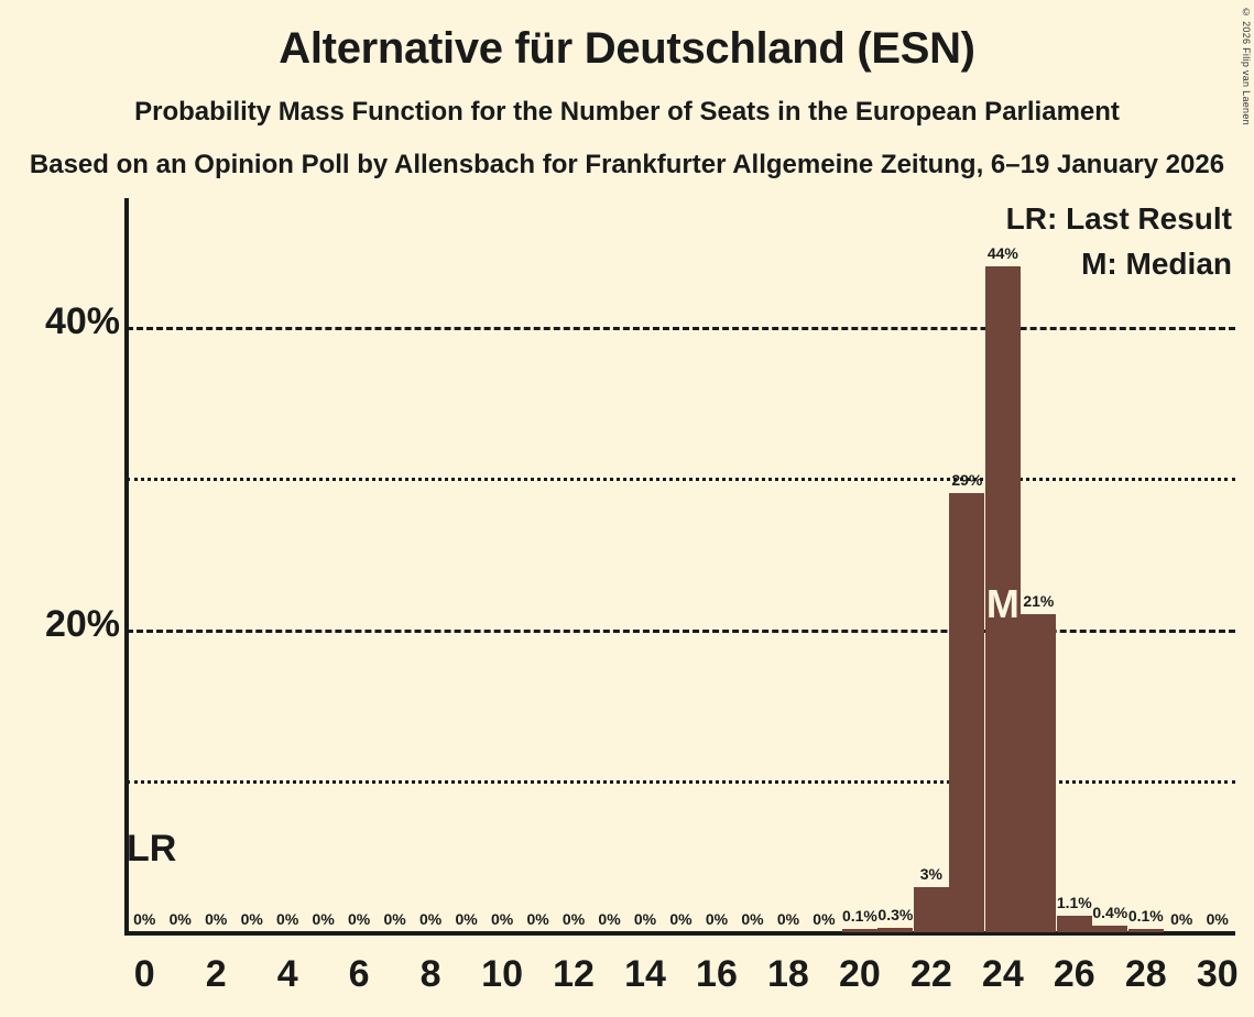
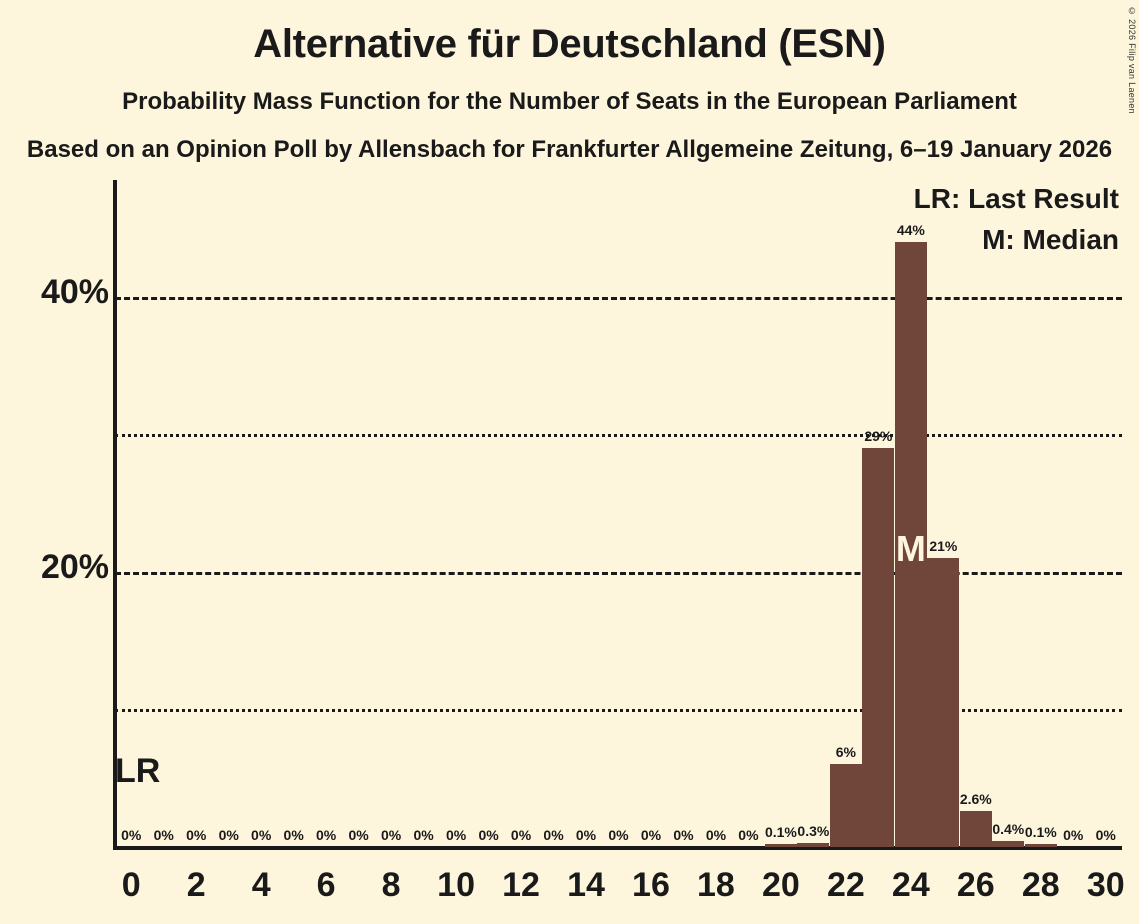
22: 3% -> 6%
26: 1.1% -> 2.6%
